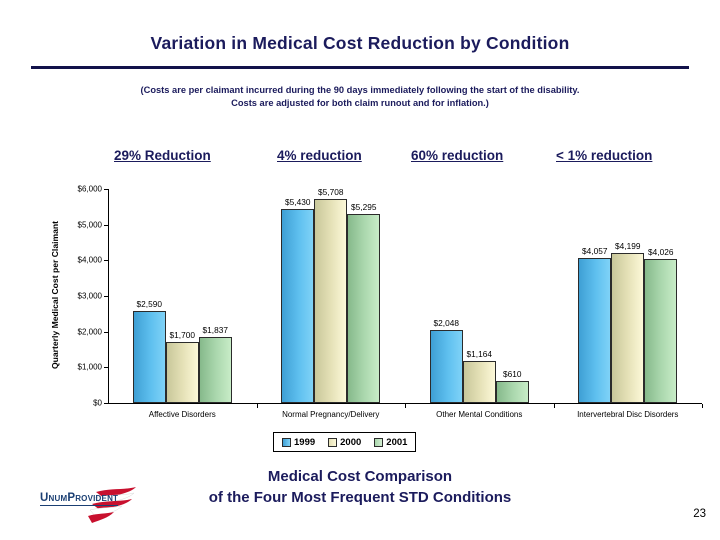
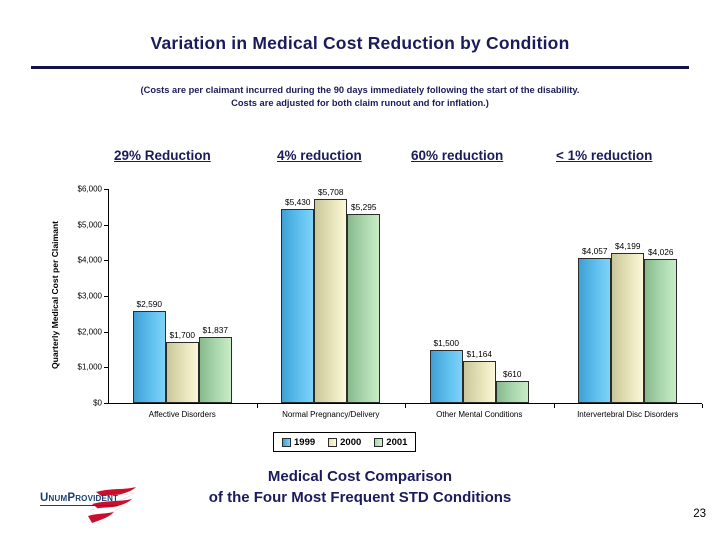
1999/Other Mental Conditions: $2,048 -> $1,500
